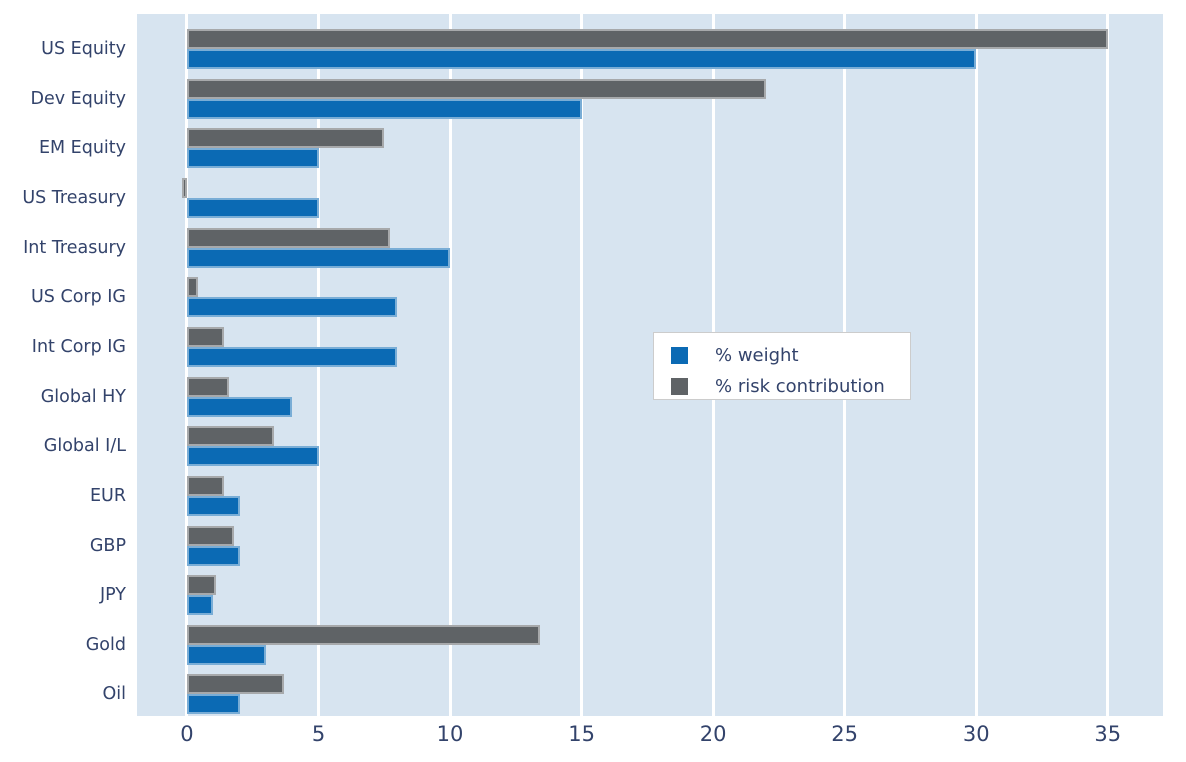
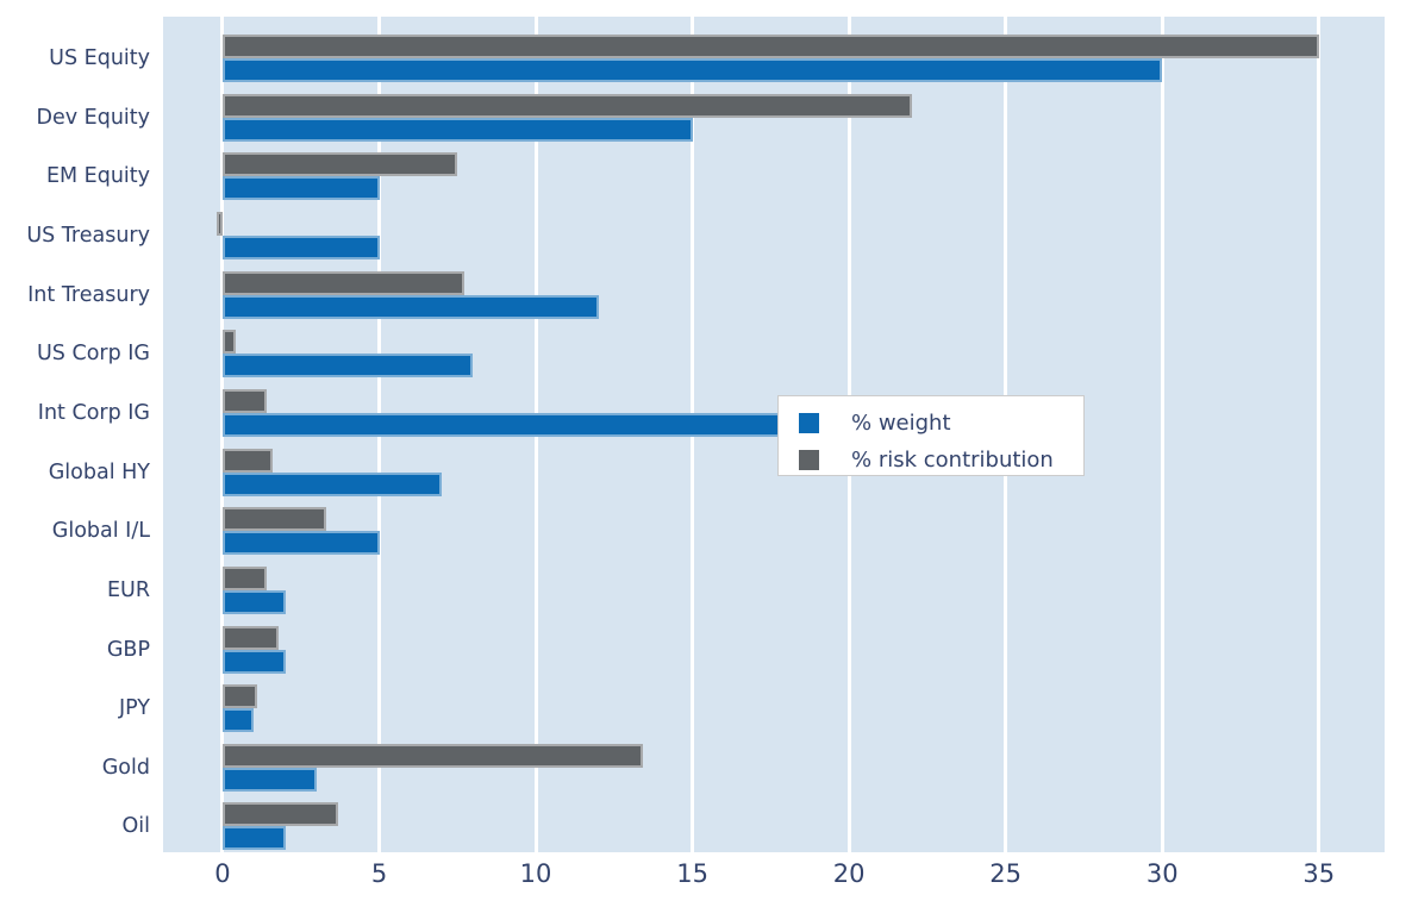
% weight/Int Treasury: 10 -> 12
% weight/Int Corp IG: 8 -> 18
% weight/Global HY: 4 -> 7
